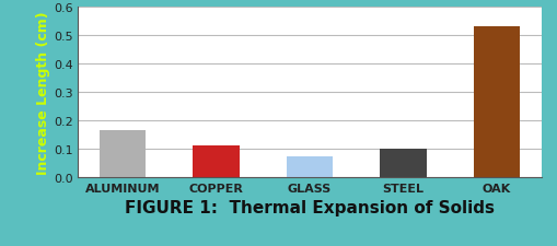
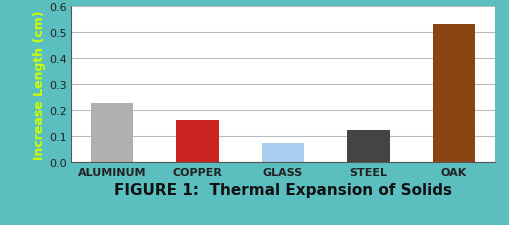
ALUMINUM: 0.165 -> 0.225
COPPER: 0.110 -> 0.162
STEEL: 0.100 -> 0.122
